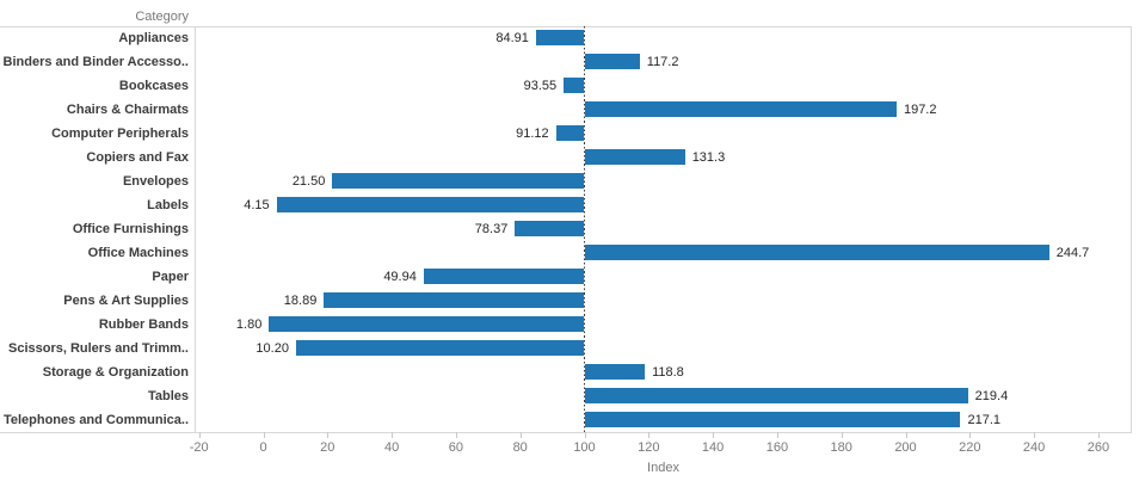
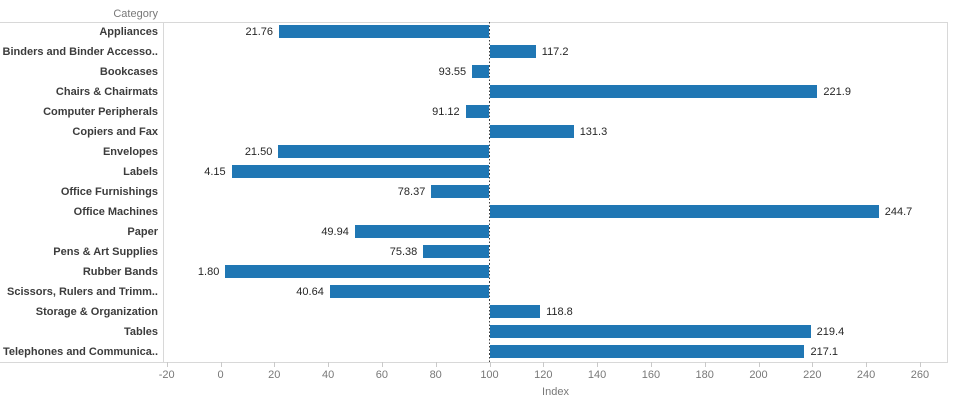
Appliances: 84.91 -> 21.76
Chairs & Chairmats: 197.2 -> 221.9
Pens & Art Supplies: 18.89 -> 75.38
Scissors, Rulers and Trimm..: 10.20 -> 40.64
